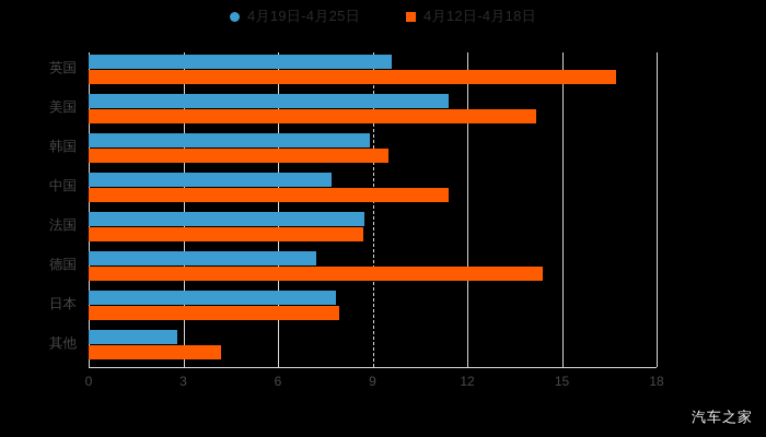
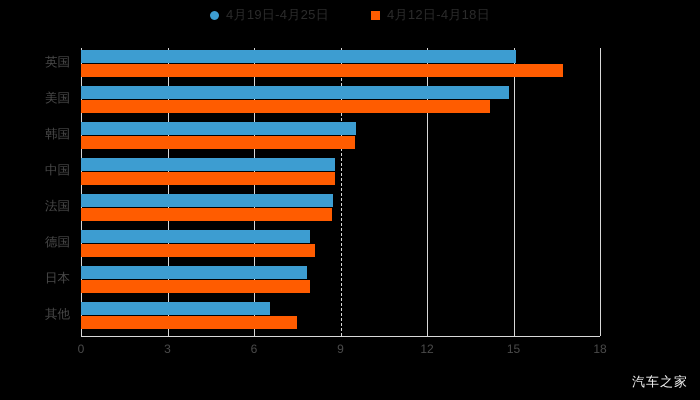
4月19日-4月25日/英国: 9.6 -> 15.1
4月19日-4月25日/美国: 11.4 -> 14.8
4月19日-4月25日/韩国: 8.9 -> 9.6
4月19日-4月25日/中国: 7.7 -> 8.8
4月12日-4月18日/中国: 11.4 -> 8.8
4月19日-4月25日/德国: 7.2 -> 8.0
4月12日-4月18日/德国: 14.4 -> 8.1
4月19日-4月25日/其他: 2.8 -> 6.5
4月12日-4月18日/其他: 4.2 -> 7.5
